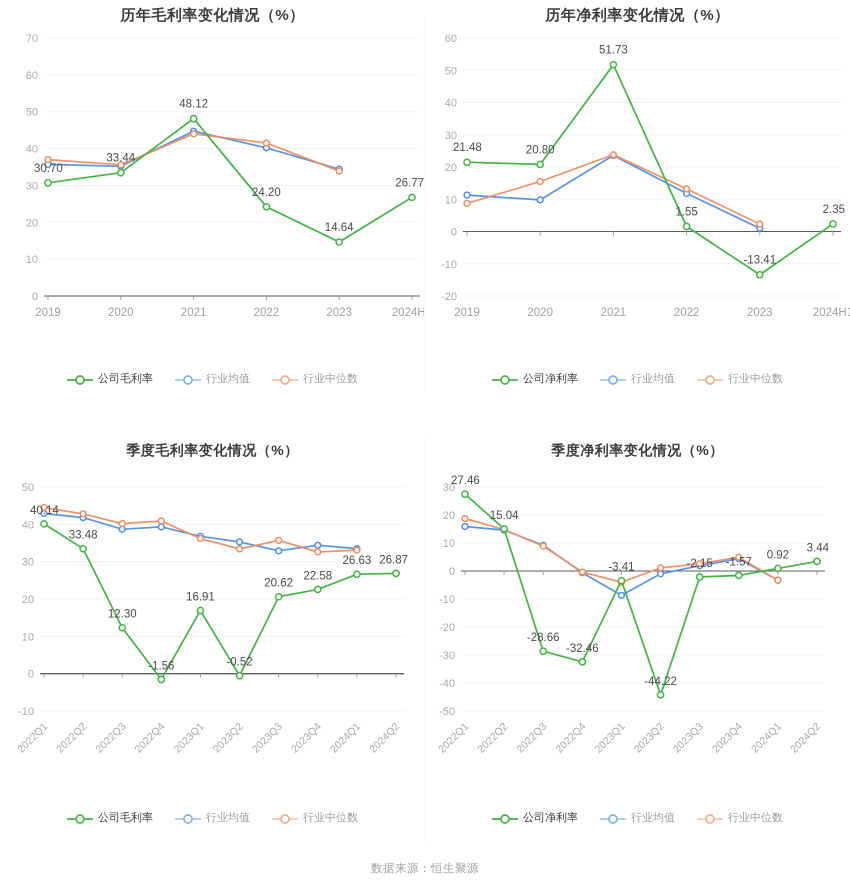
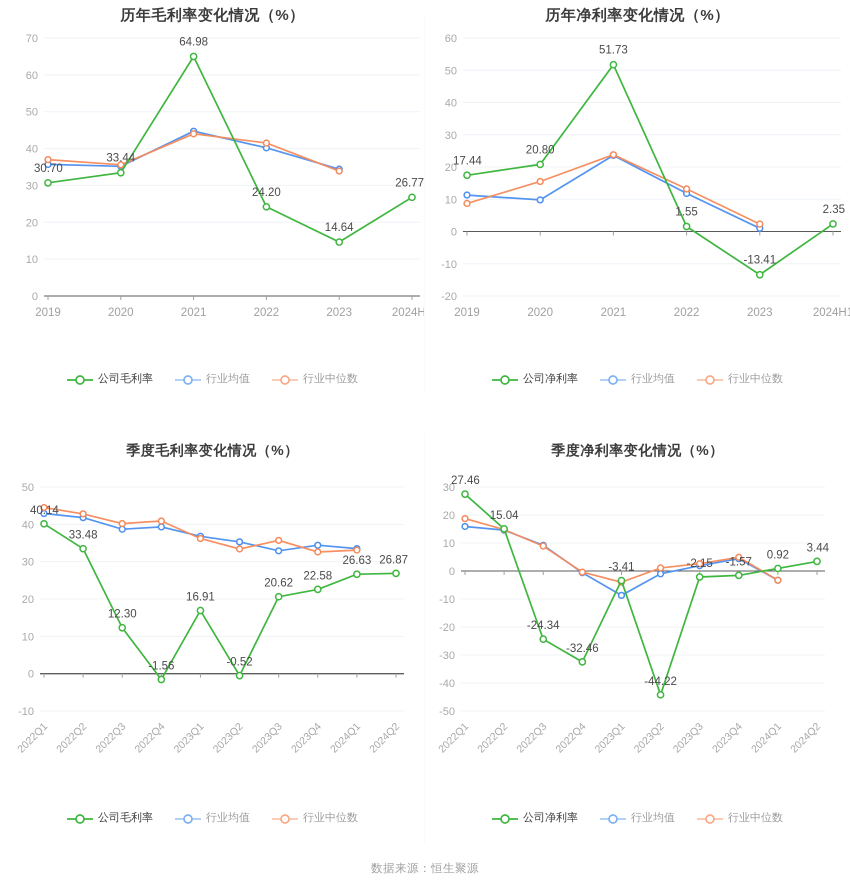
历年毛利率变化情况（%）/公司毛利率/2021: 48.12 -> 64.98
历年净利率变化情况（%）/公司净利率/2019: 21.48 -> 17.44
季度净利率变化情况（%）/公司净利率/2022Q3: -28.66 -> -24.34
